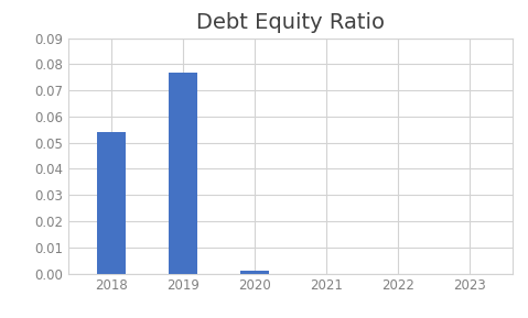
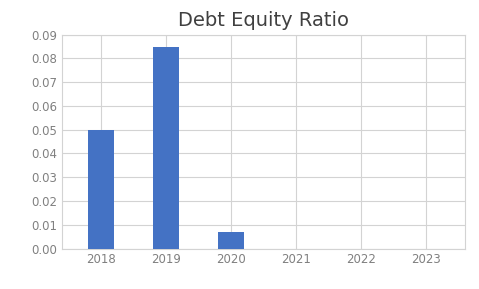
2018: 0.054 -> 0.050
2019: 0.077 -> 0.085
2020: 0.001 -> 0.007
